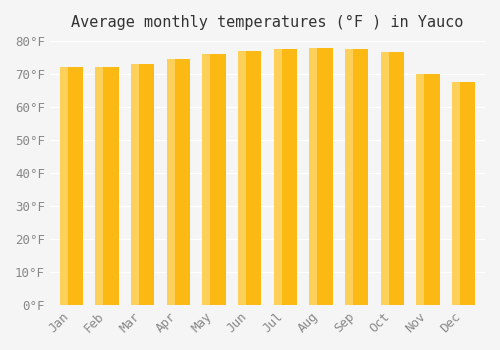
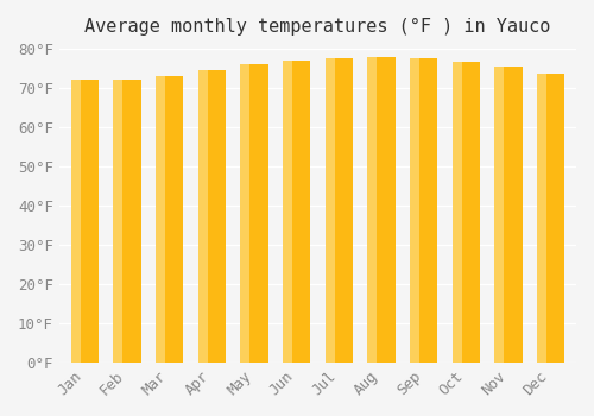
Nov: 70.0°F -> 75.5°F
Dec: 67.5°F -> 73.5°F
